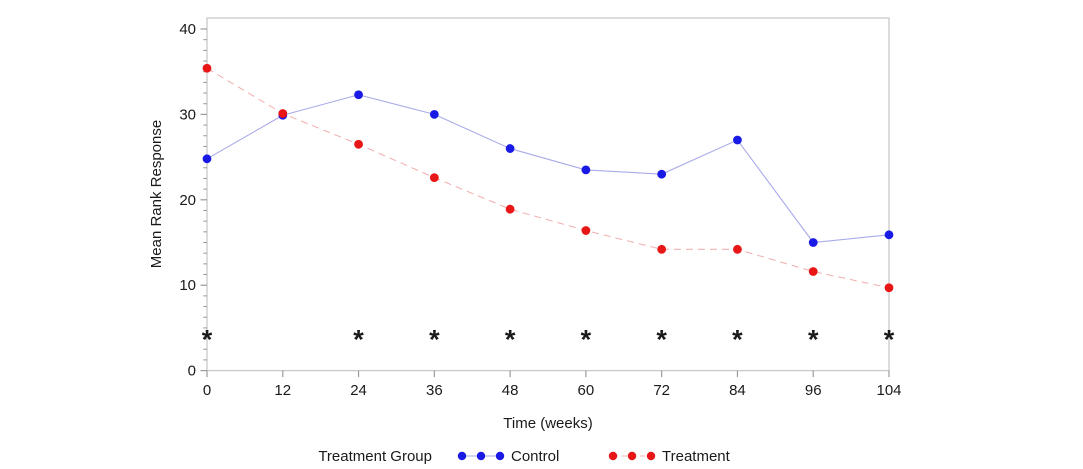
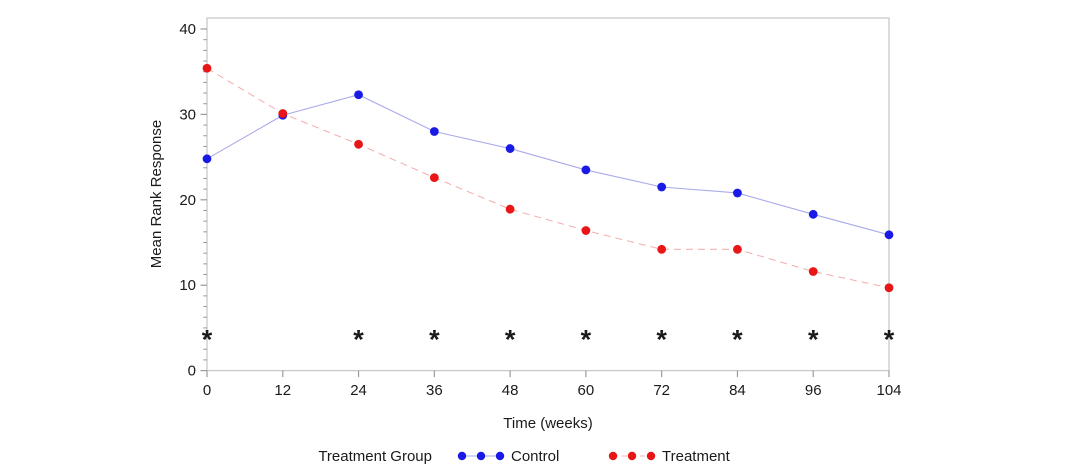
Control/36: 30 -> 28
Control/72: 23 -> 22
Control/84: 27 -> 21
Control/96: 15 -> 18
